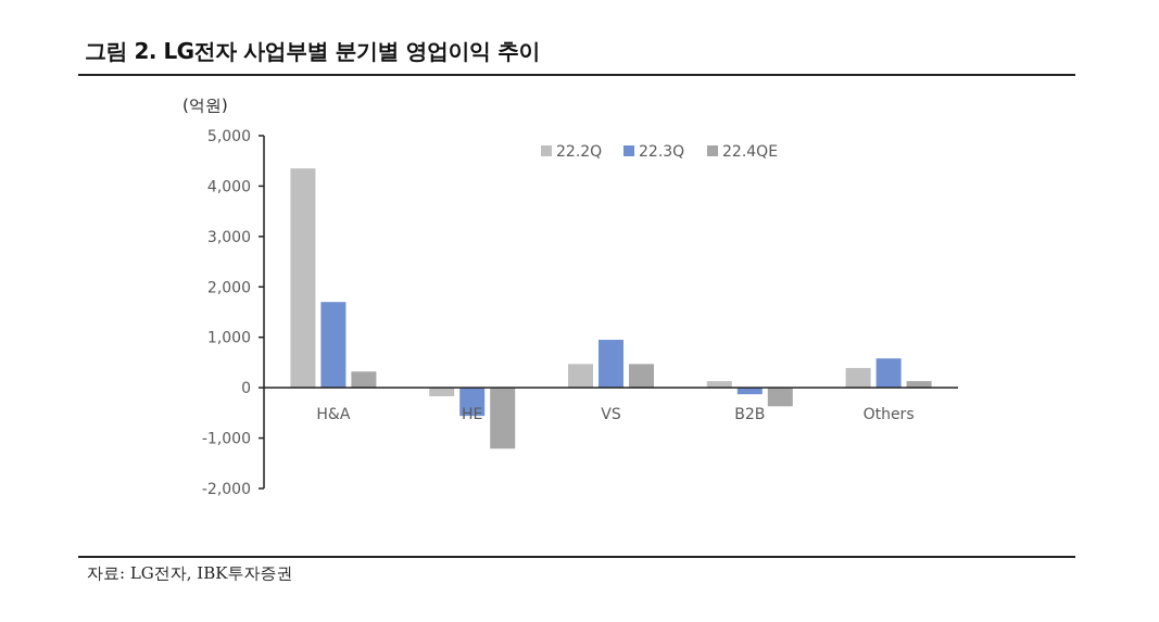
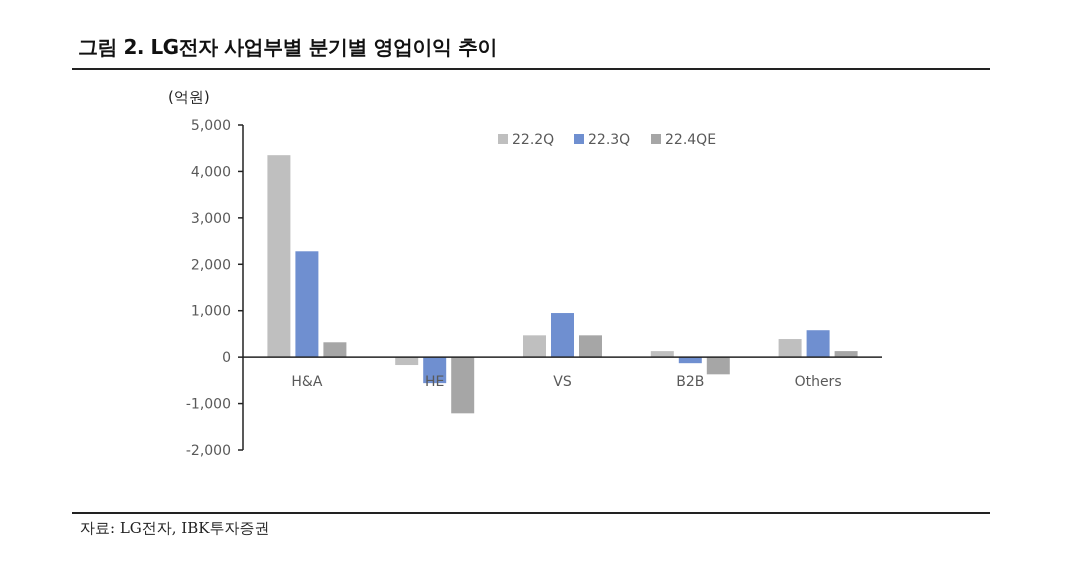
22.3Q/H&A: 1700 -> 2300
